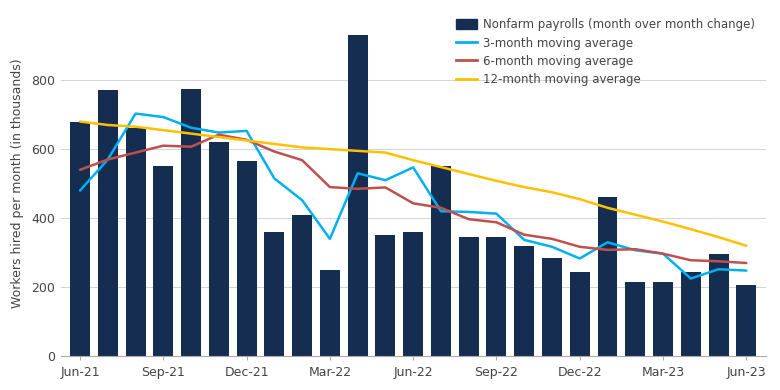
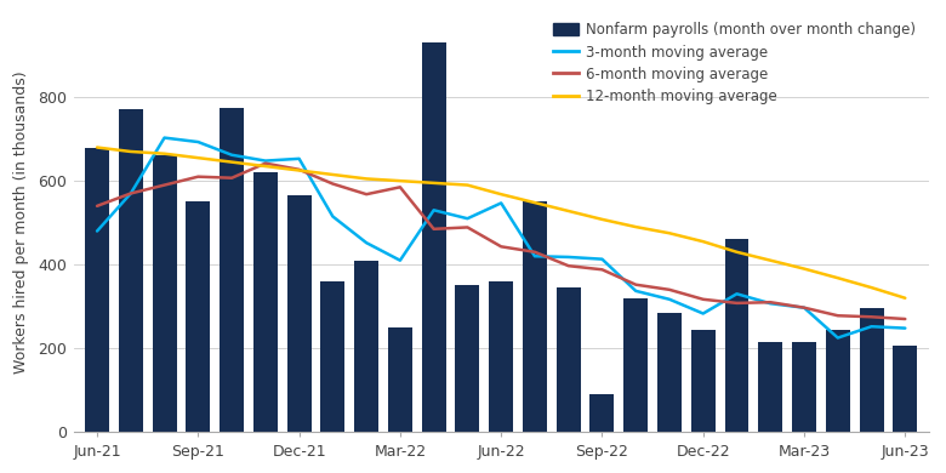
3-month moving average/Mar-22: 340 -> 410
6-month moving average/Mar-22: 490 -> 585
Nonfarm payrolls (month over month change)/Sep-22: 345 -> 90
